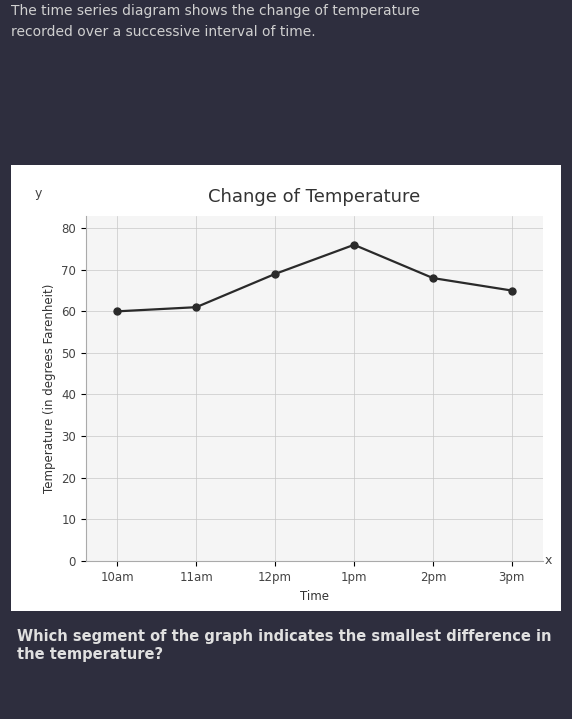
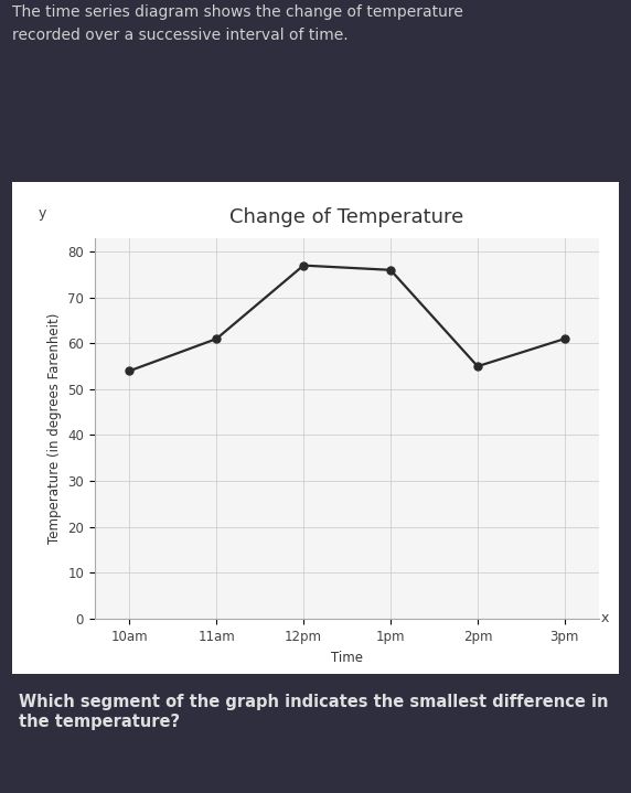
10am: 60 -> 54
12pm: 69 -> 77
2pm: 68 -> 55
3pm: 65 -> 61
